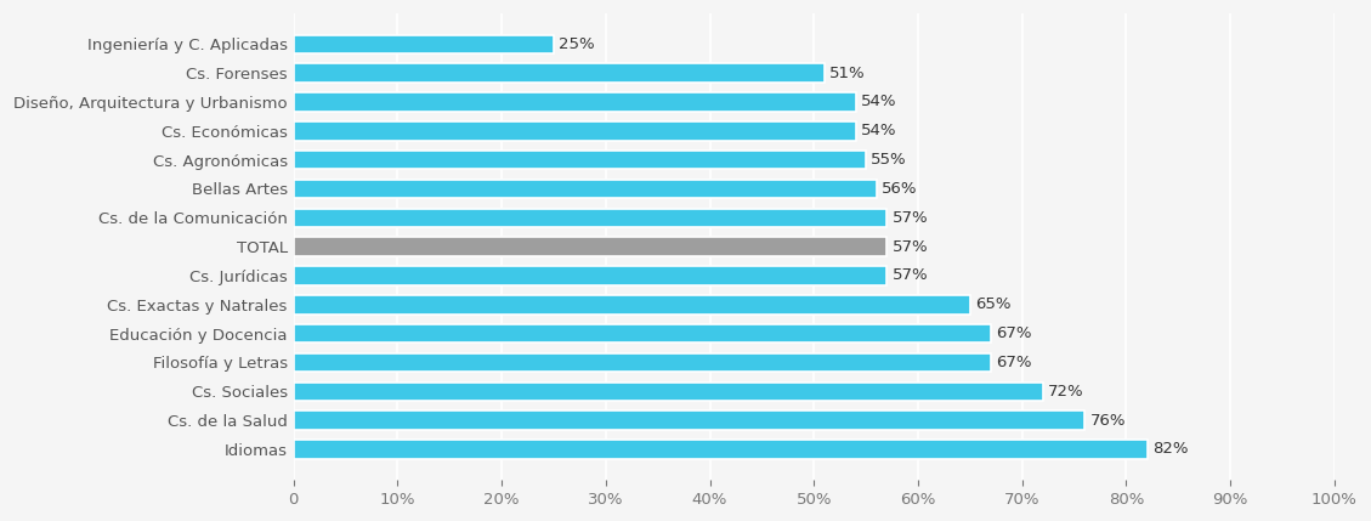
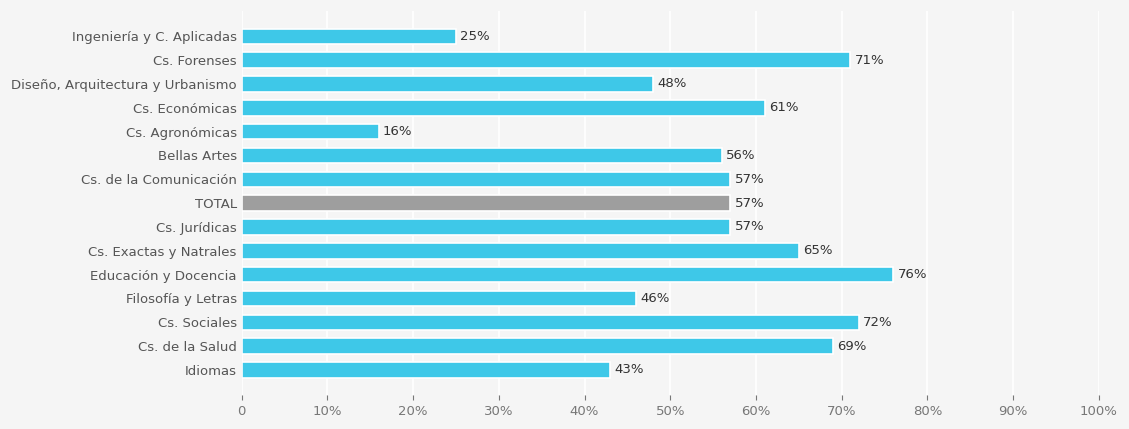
Cs. Forenses: 51% -> 71%
Diseño, Arquitectura y Urbanismo: 54% -> 48%
Cs. Económicas: 54% -> 61%
Cs. Agronómicas: 55% -> 16%
Educación y Docencia: 67% -> 76%
Filosofía y Letras: 67% -> 46%
Cs. de la Salud: 76% -> 69%
Idiomas: 82% -> 43%
